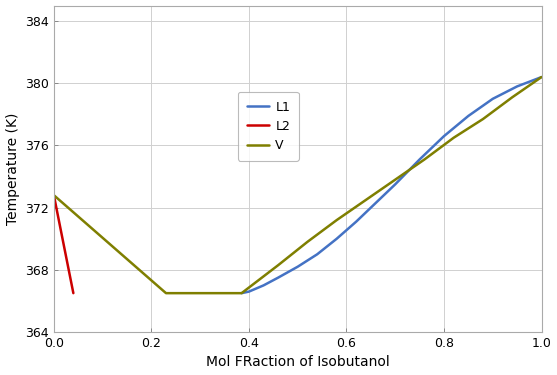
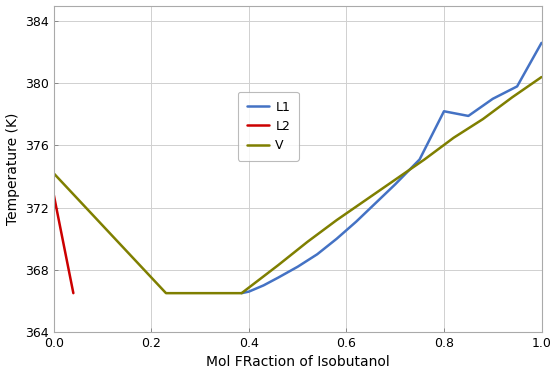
V/0.0: 372.8 -> 374.2
L1/0.8: 376.6 -> 378.2
L1/1.0: 380.4 -> 382.6
